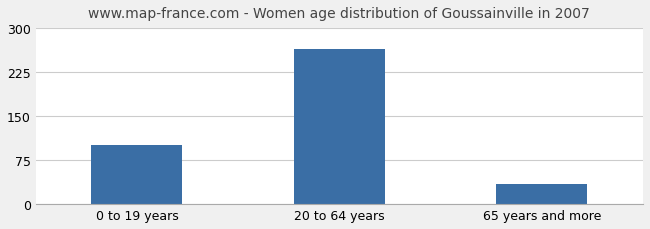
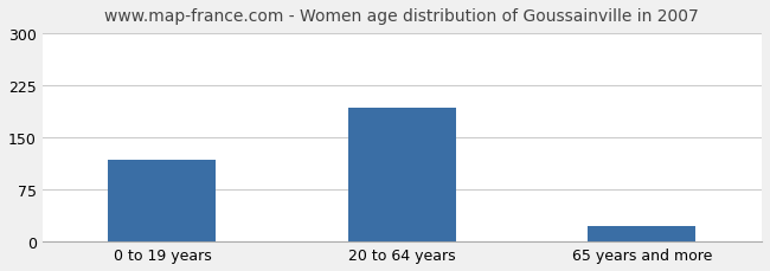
0 to 19 years: 100 -> 118
20 to 64 years: 265 -> 192
65 years and more: 35 -> 22
